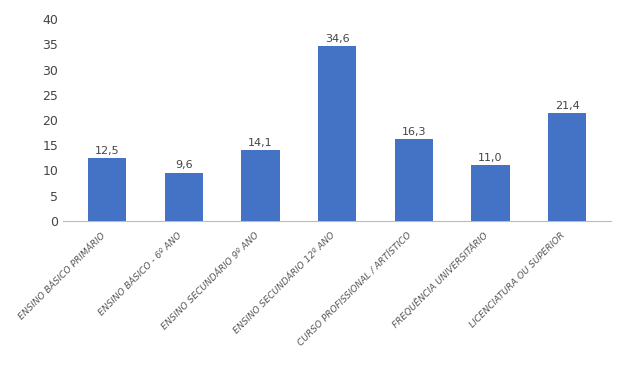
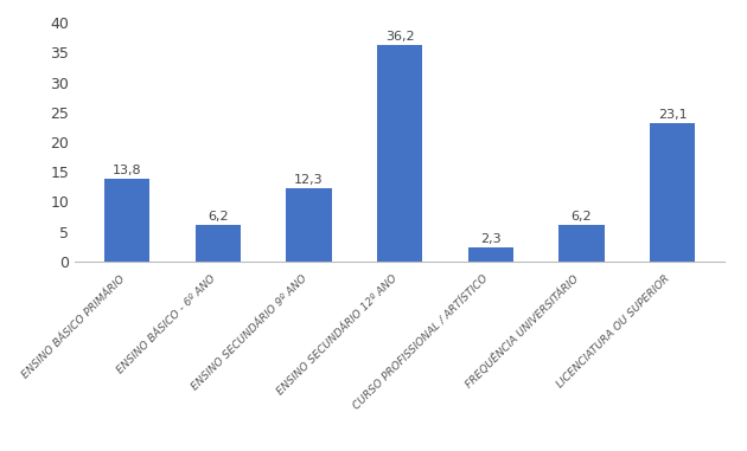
ENSINO BÁSICO PRIMÁRIO: 12,5 -> 13,8
ENSINO BÁSICO - 6º ANO: 9,6 -> 6,2
ENSINO SECUNDÁRIO 9º ANO: 14,1 -> 12,3
ENSINO SECUNDÁRIO 12º ANO: 34,6 -> 36,2
CURSO PROFISSIONAL / ARTÍSTICO: 16,3 -> 2,3
FREQUÊNCIA UNIVERSITÁRIO: 11,0 -> 6,2
LICENCIATURA OU SUPERIOR: 21,4 -> 23,1
